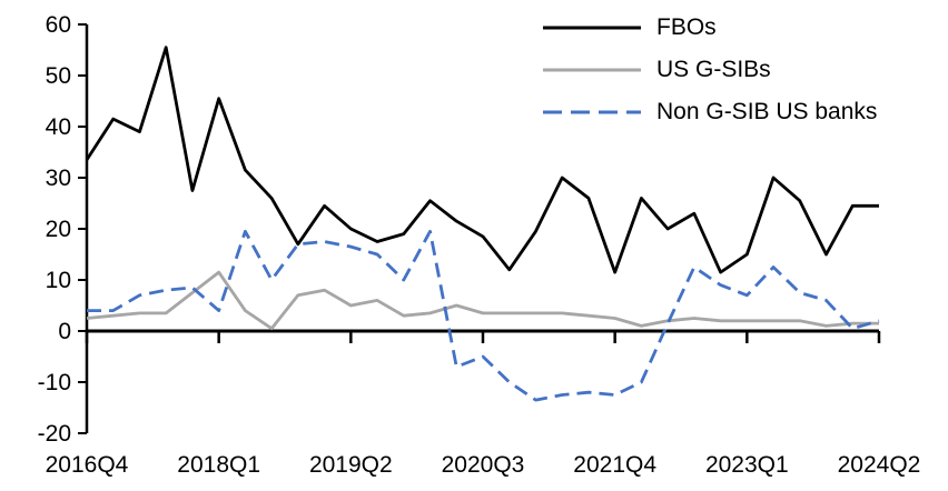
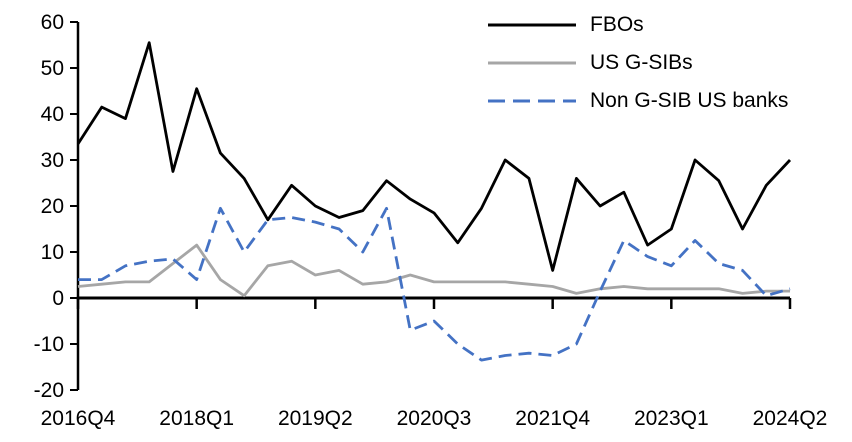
FBOs/2021Q4: 12 -> 6
FBOs/2024Q2: 24 -> 30
